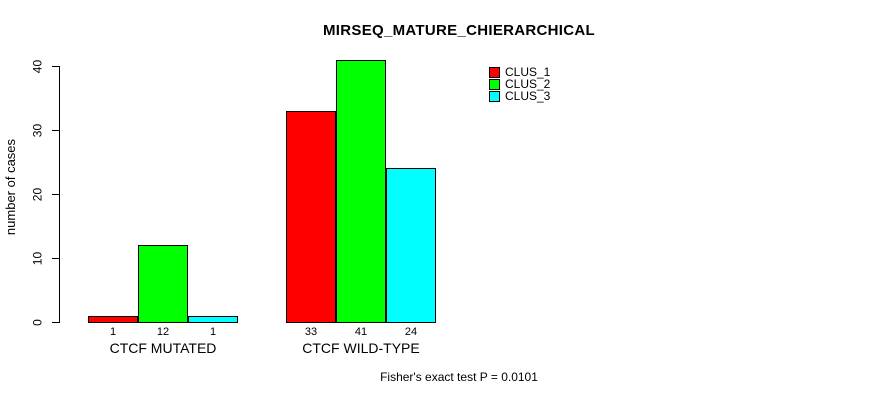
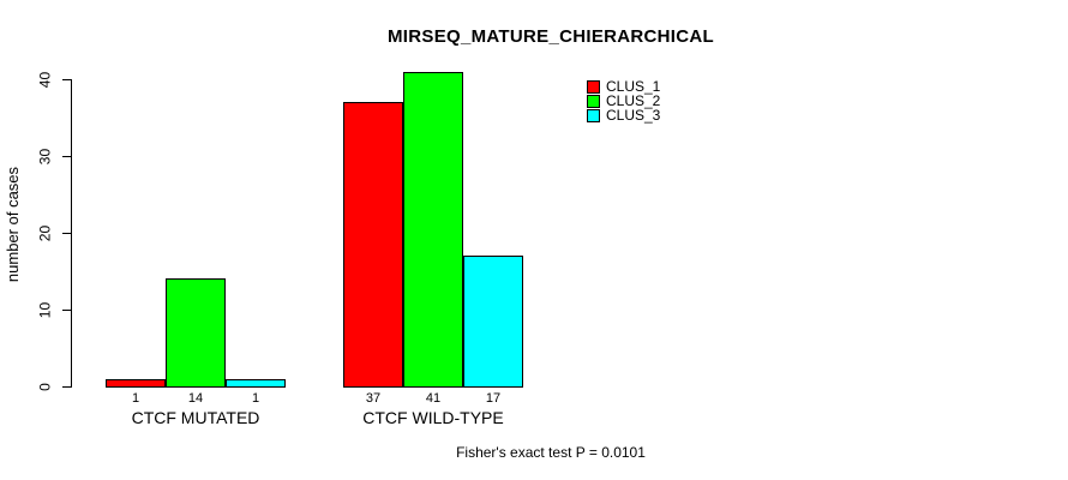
CLUS_2/CTCF MUTATED: 12 -> 14
CLUS_1/CTCF WILD-TYPE: 33 -> 37
CLUS_3/CTCF WILD-TYPE: 24 -> 17
